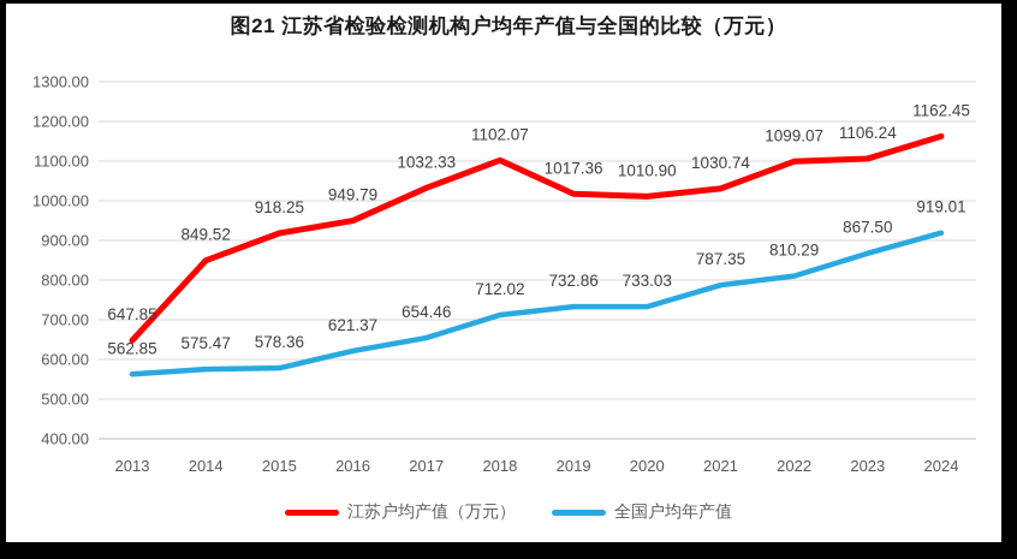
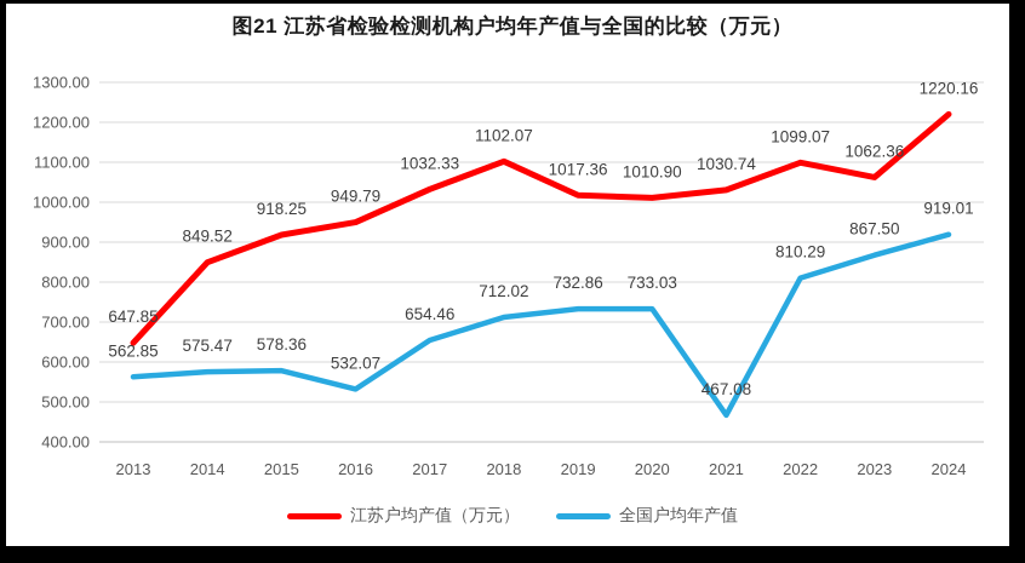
全国户均年产值/2016: 621.37 -> 532.07
全国户均年产值/2021: 787.35 -> 467.08
江苏户均产值（万元）/2023: 1106.24 -> 1062.36
江苏户均产值（万元）/2024: 1162.45 -> 1220.16
